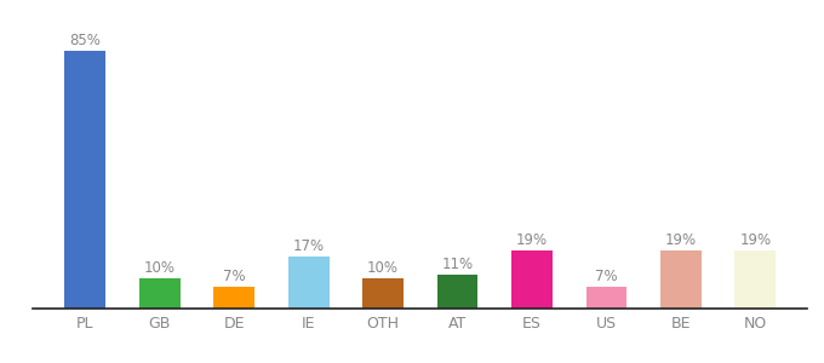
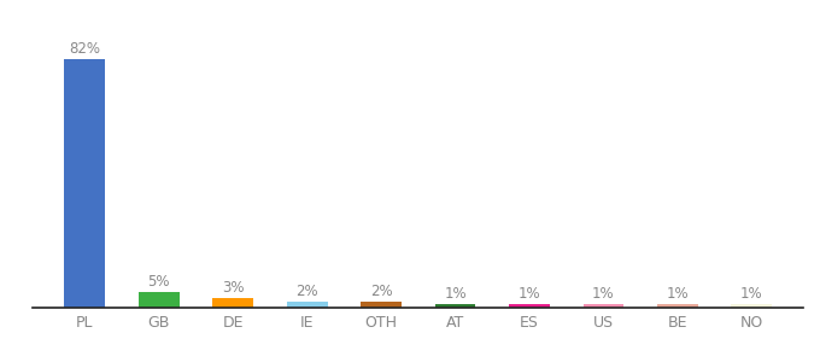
PL: 85% -> 82%
GB: 10% -> 5%
DE: 7% -> 3%
IE: 17% -> 2%
OTH: 10% -> 2%
AT: 11% -> 1%
ES: 19% -> 1%
US: 7% -> 1%
BE: 19% -> 1%
NO: 19% -> 1%
